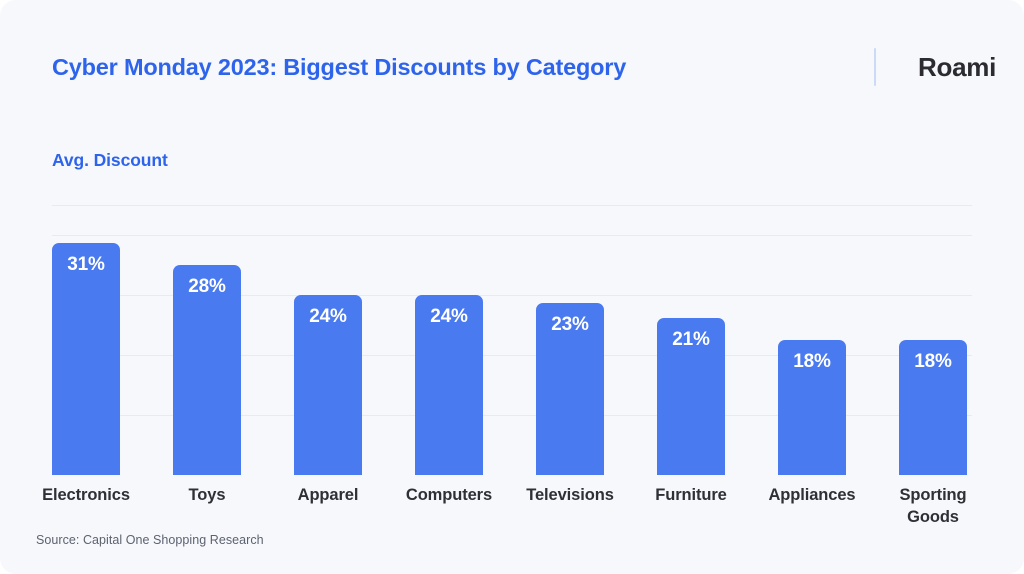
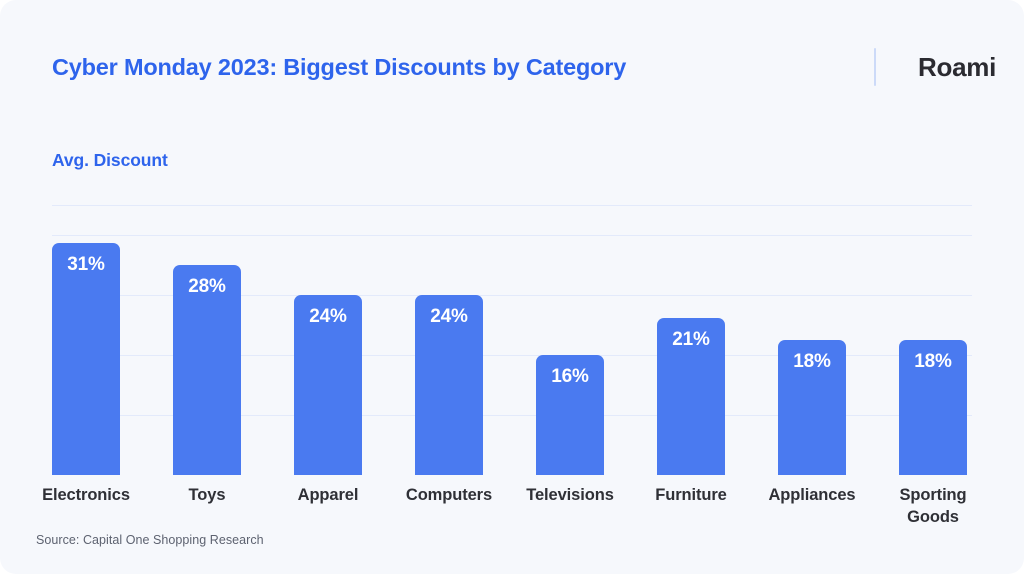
Televisions: 23% -> 16%
